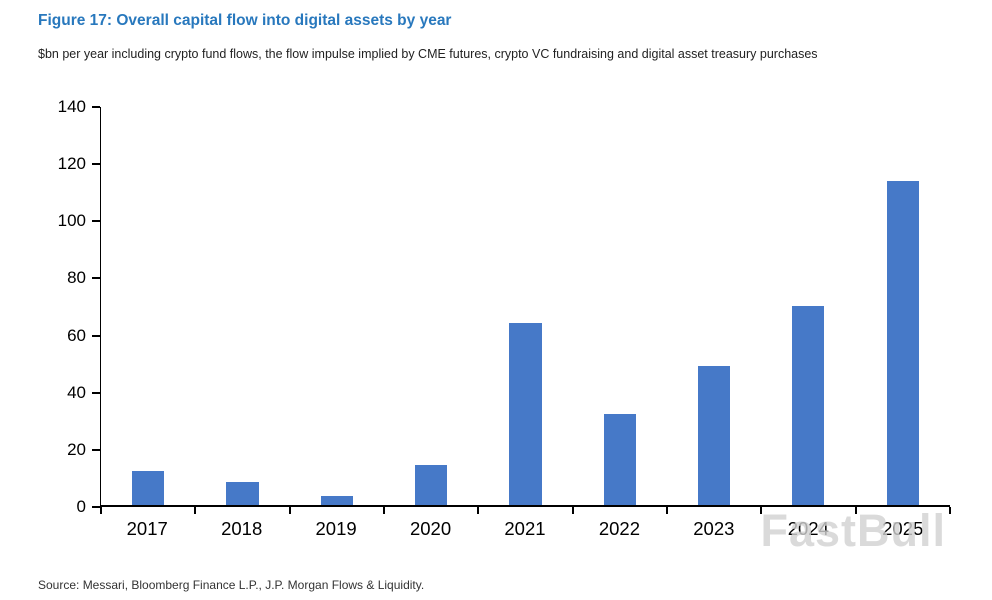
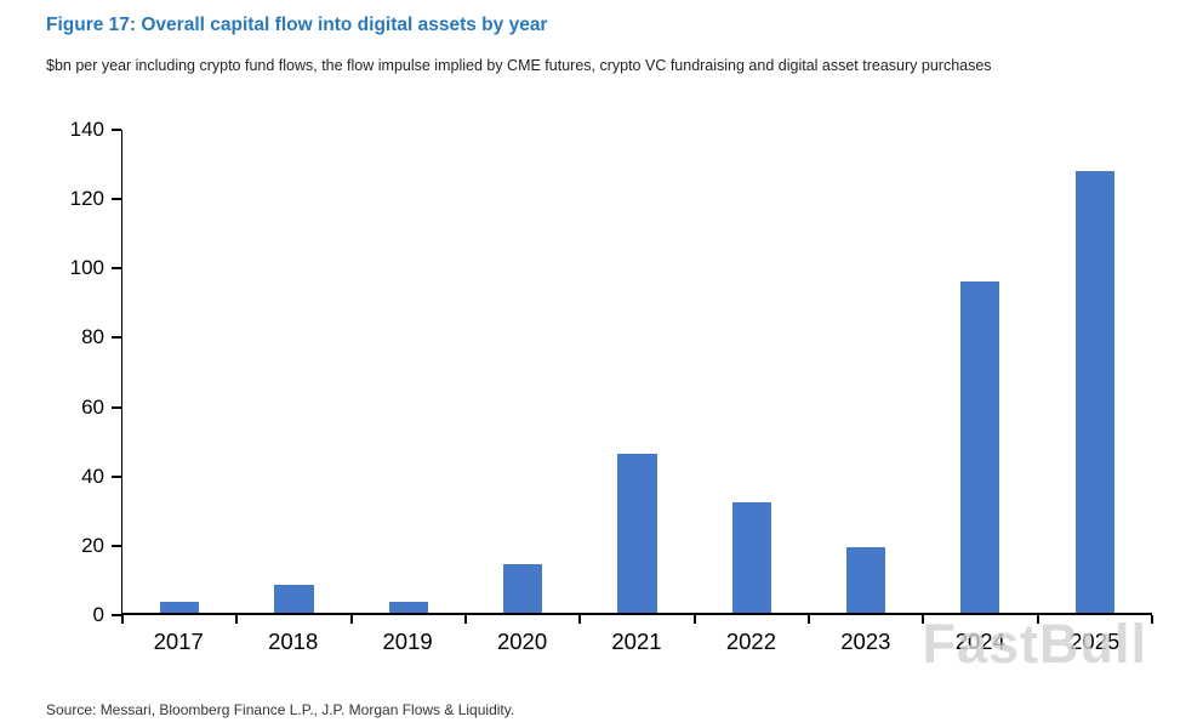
2017: 12 -> 3
2021: 64 -> 46
2023: 49 -> 19
2024: 70 -> 96
2025: 114 -> 128
